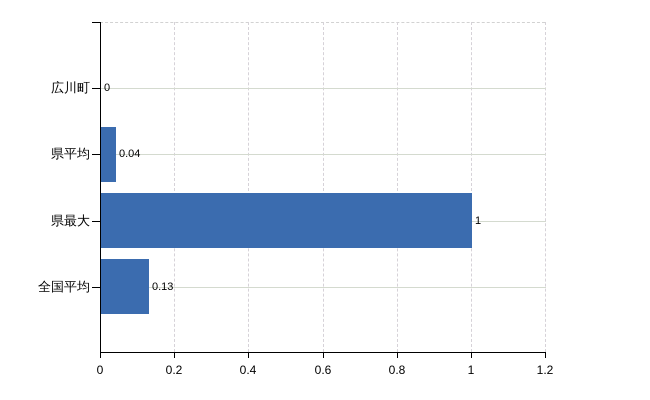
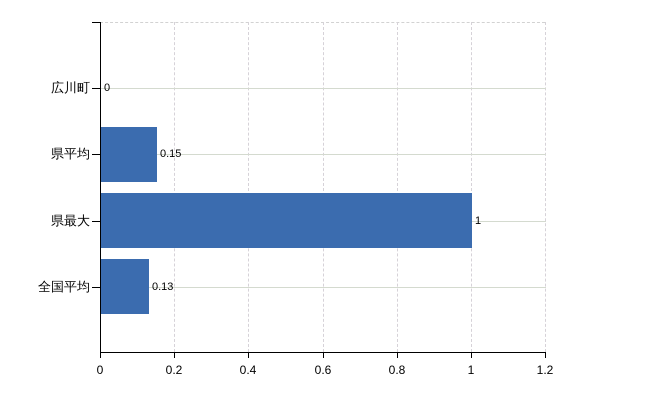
県平均: 0.04 -> 0.15
